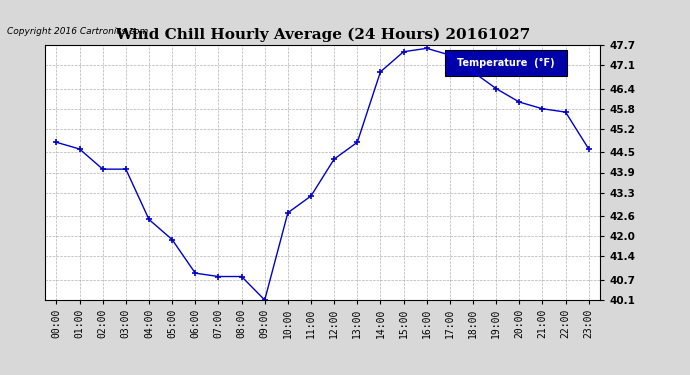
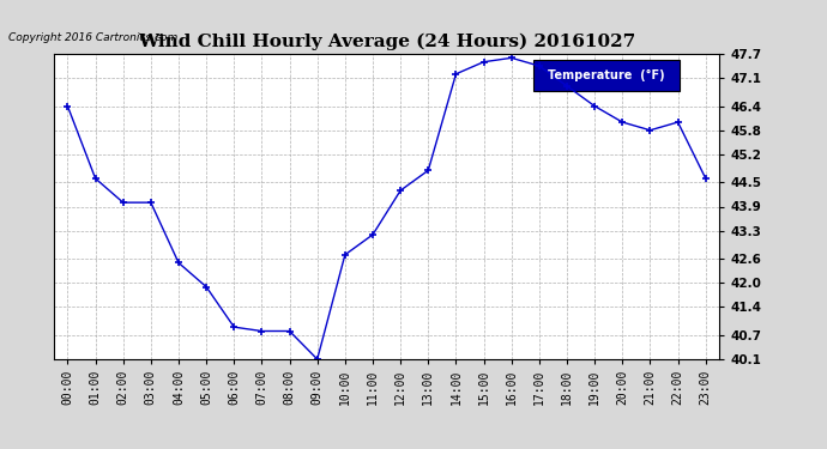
00:00: 44.8 -> 46.4
14:00: 46.9 -> 47.2
22:00: 45.7 -> 46.0
